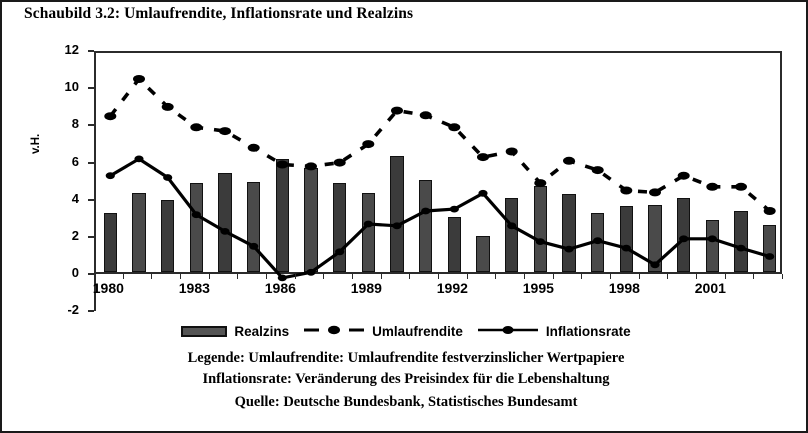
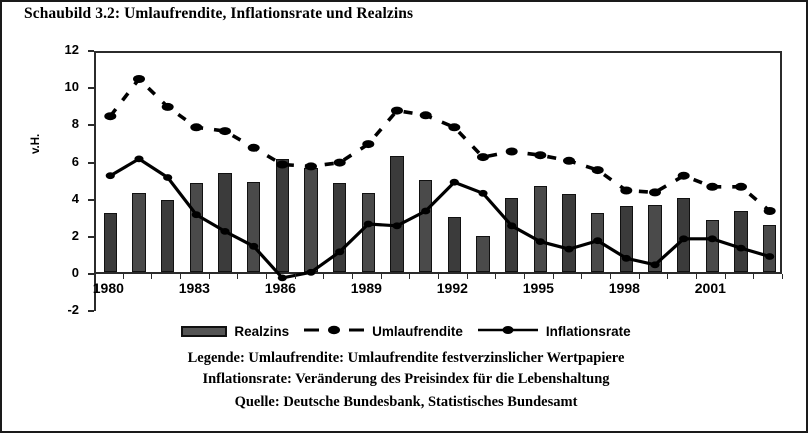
Inflationsrate/1992: 3.6 -> 5.0
Umlaufrendite/1995: 5.0 -> 6.5
Inflationsrate/1998: 1.5 -> 0.9
